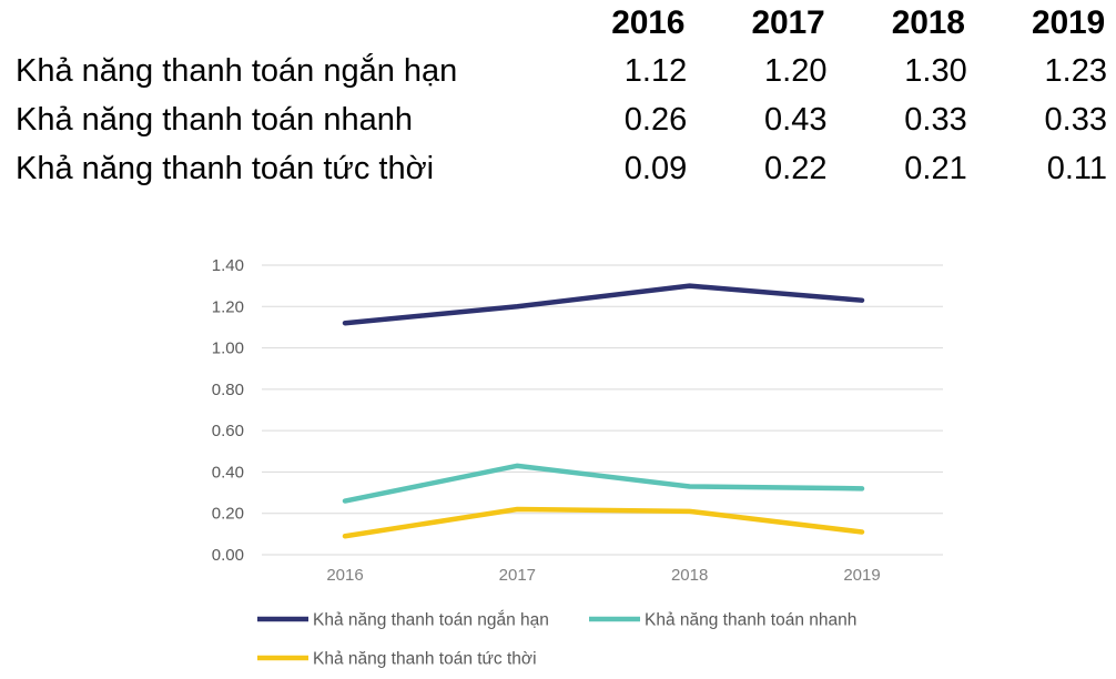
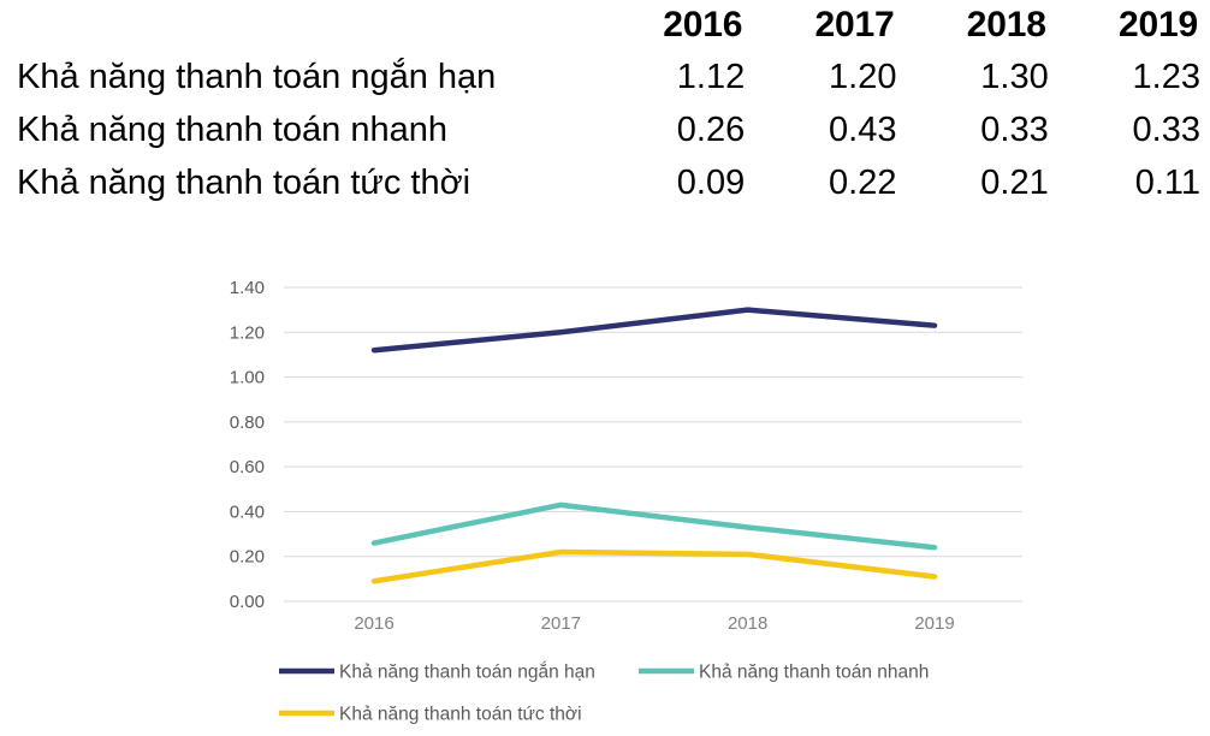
Khả năng thanh toán nhanh/2019: 0.32 -> 0.24
